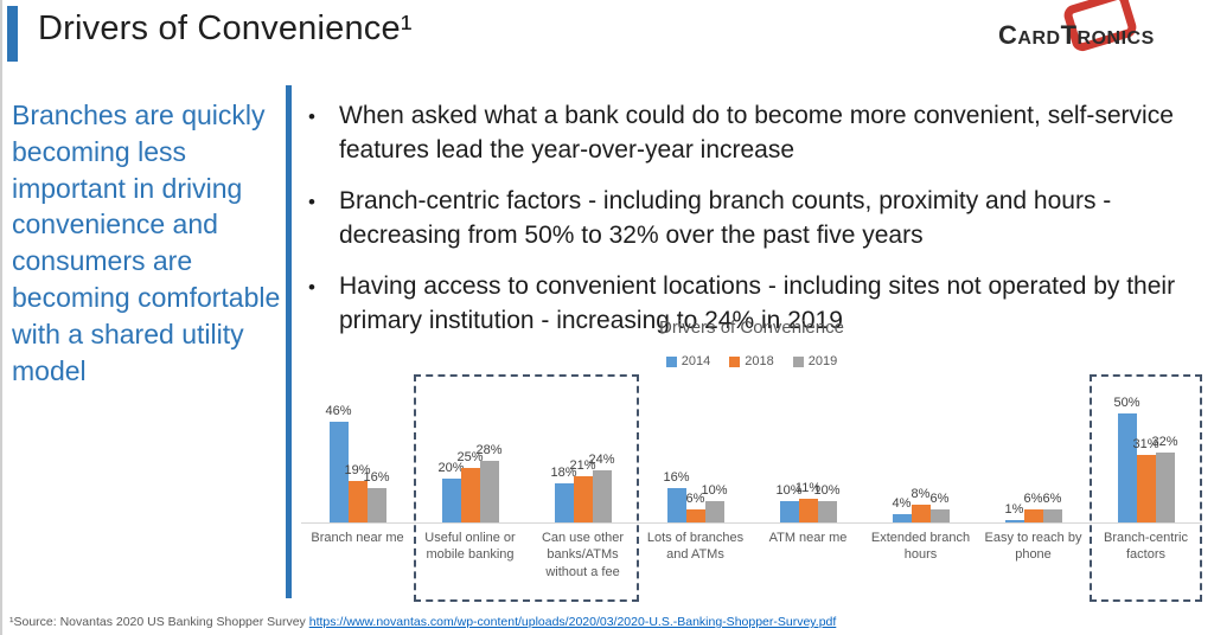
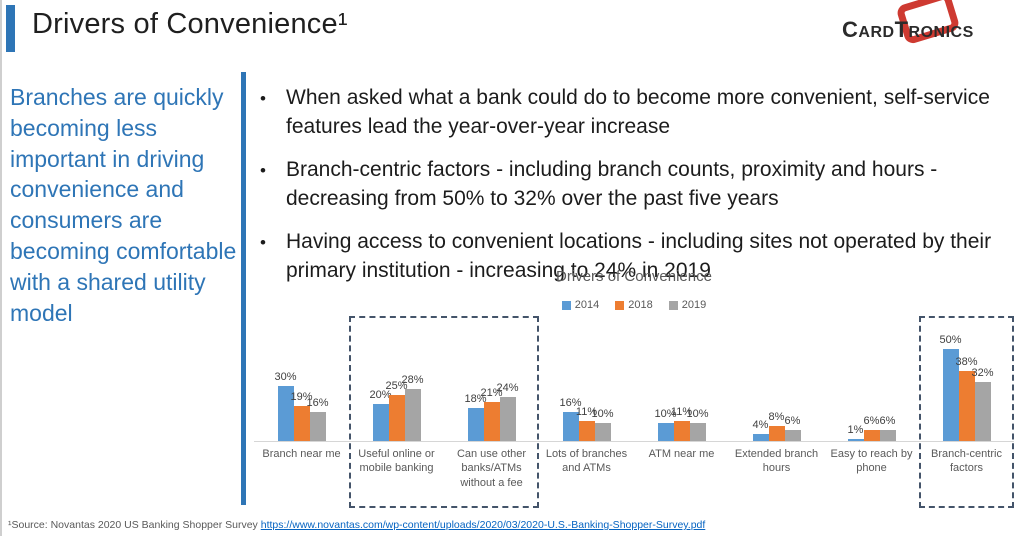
2014/Branch near me: 46% -> 30%
2018/Lots of branches and ATMs: 6% -> 11%
2018/Branch-centric factors: 31% -> 38%
